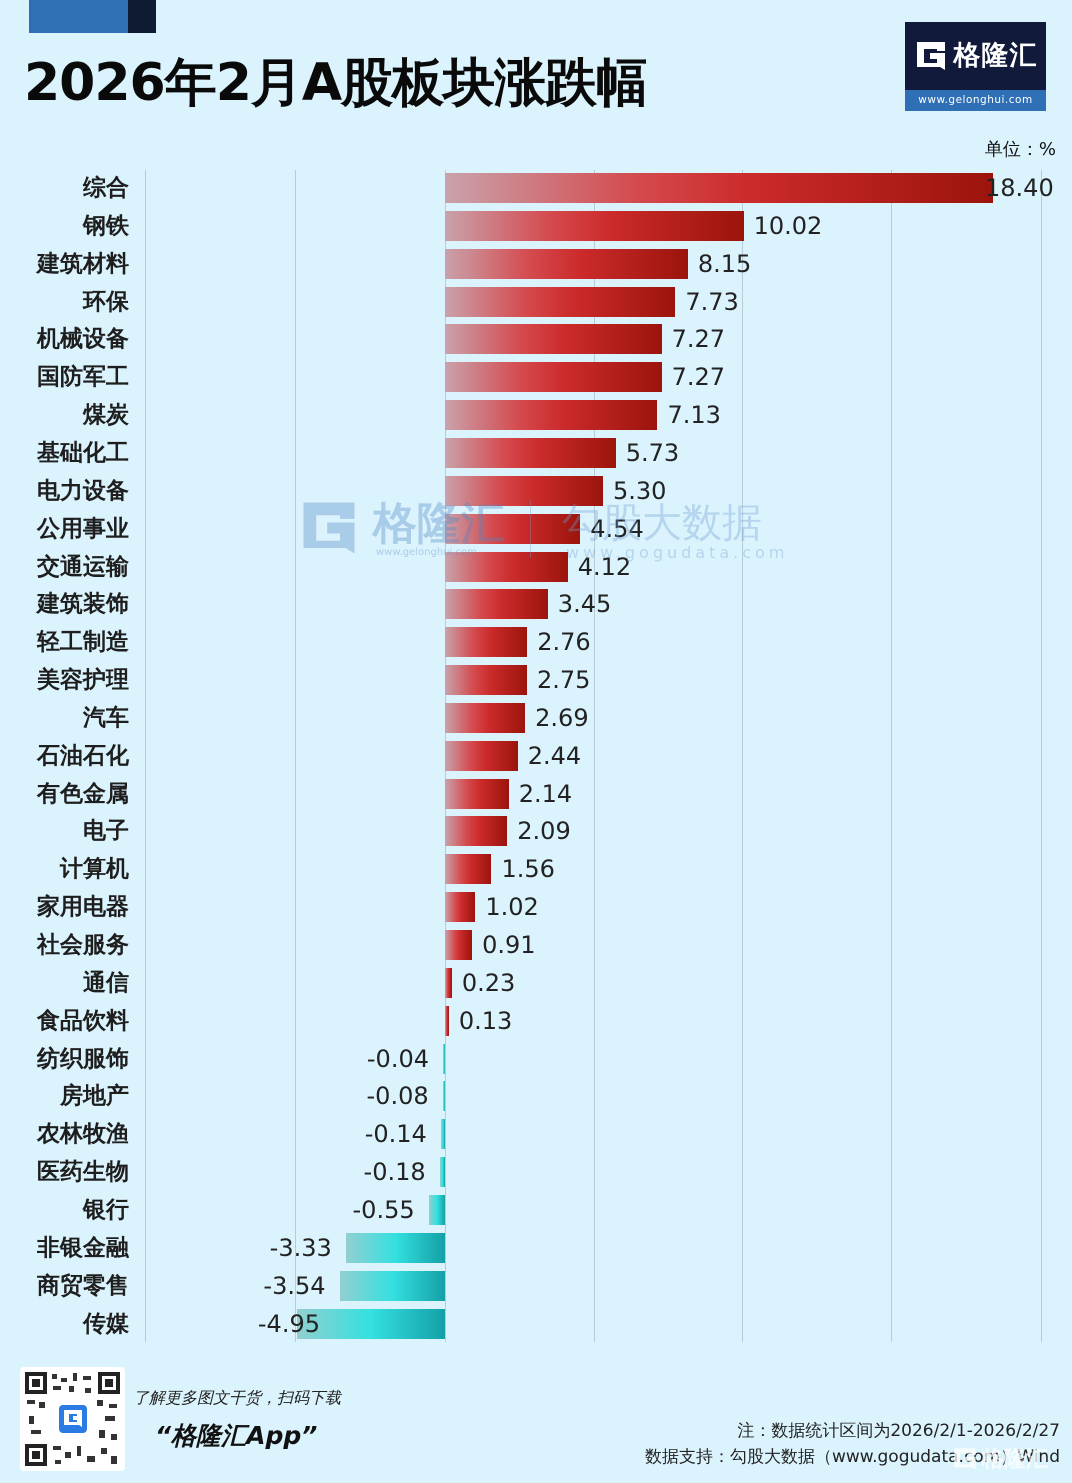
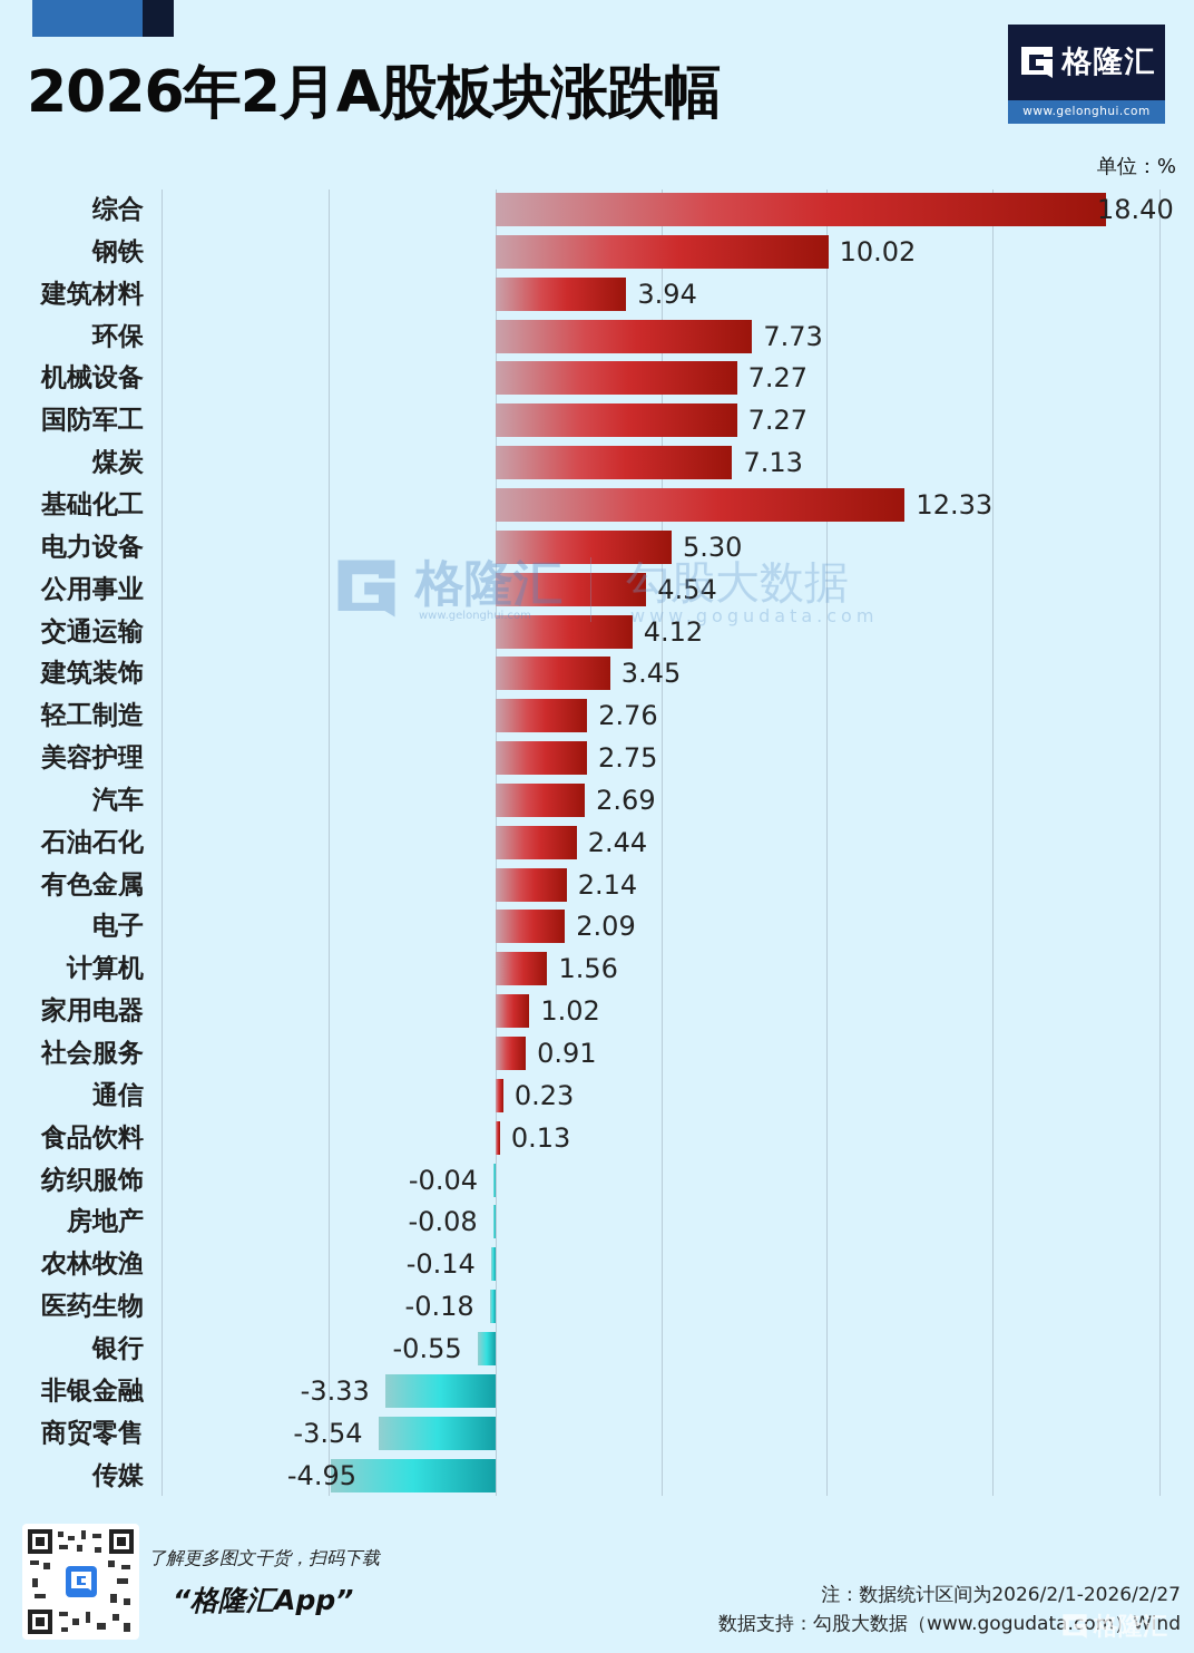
建筑材料: 8.15 -> 3.94
基础化工: 5.73 -> 12.33
